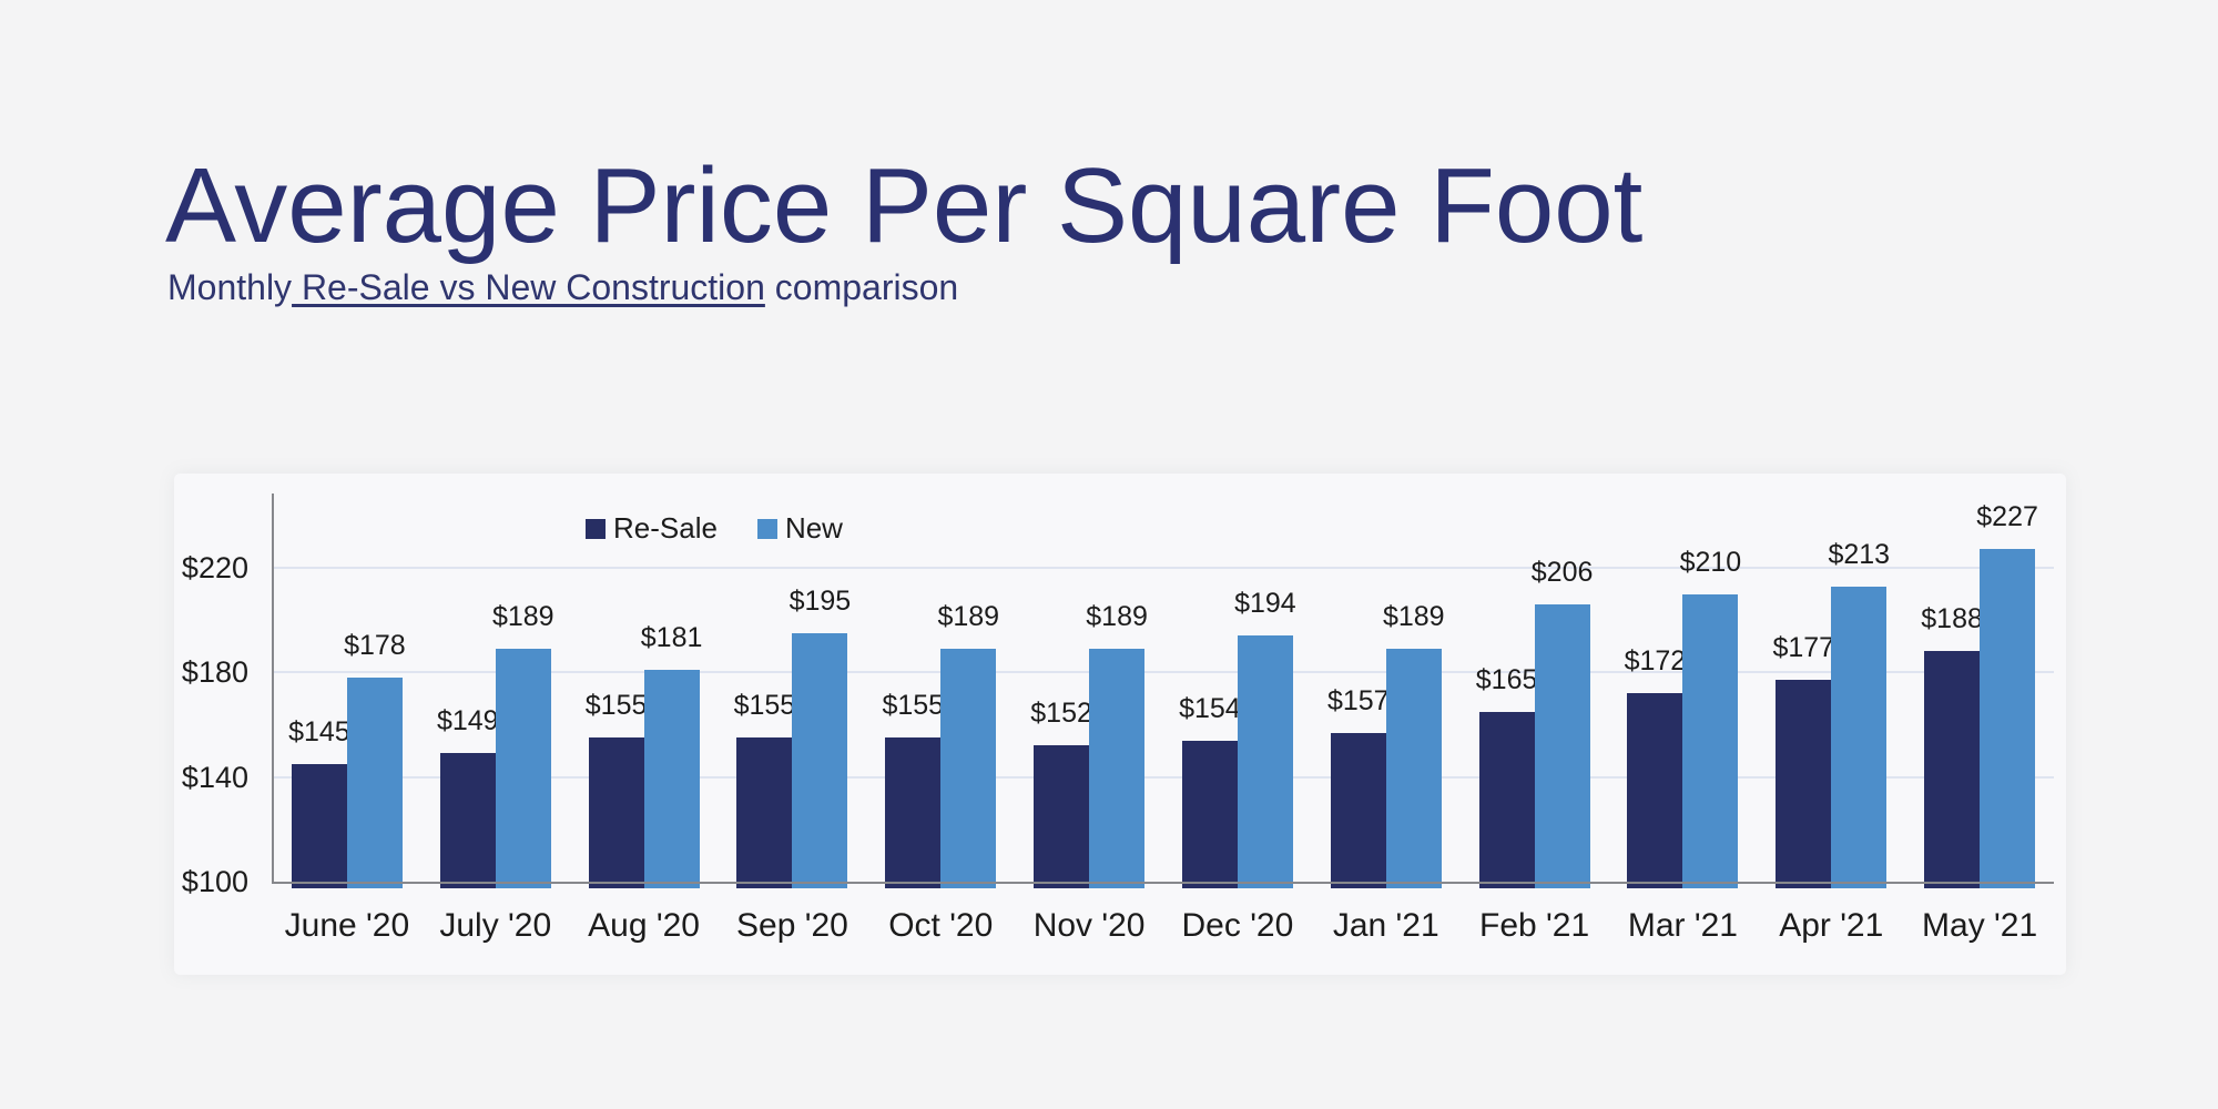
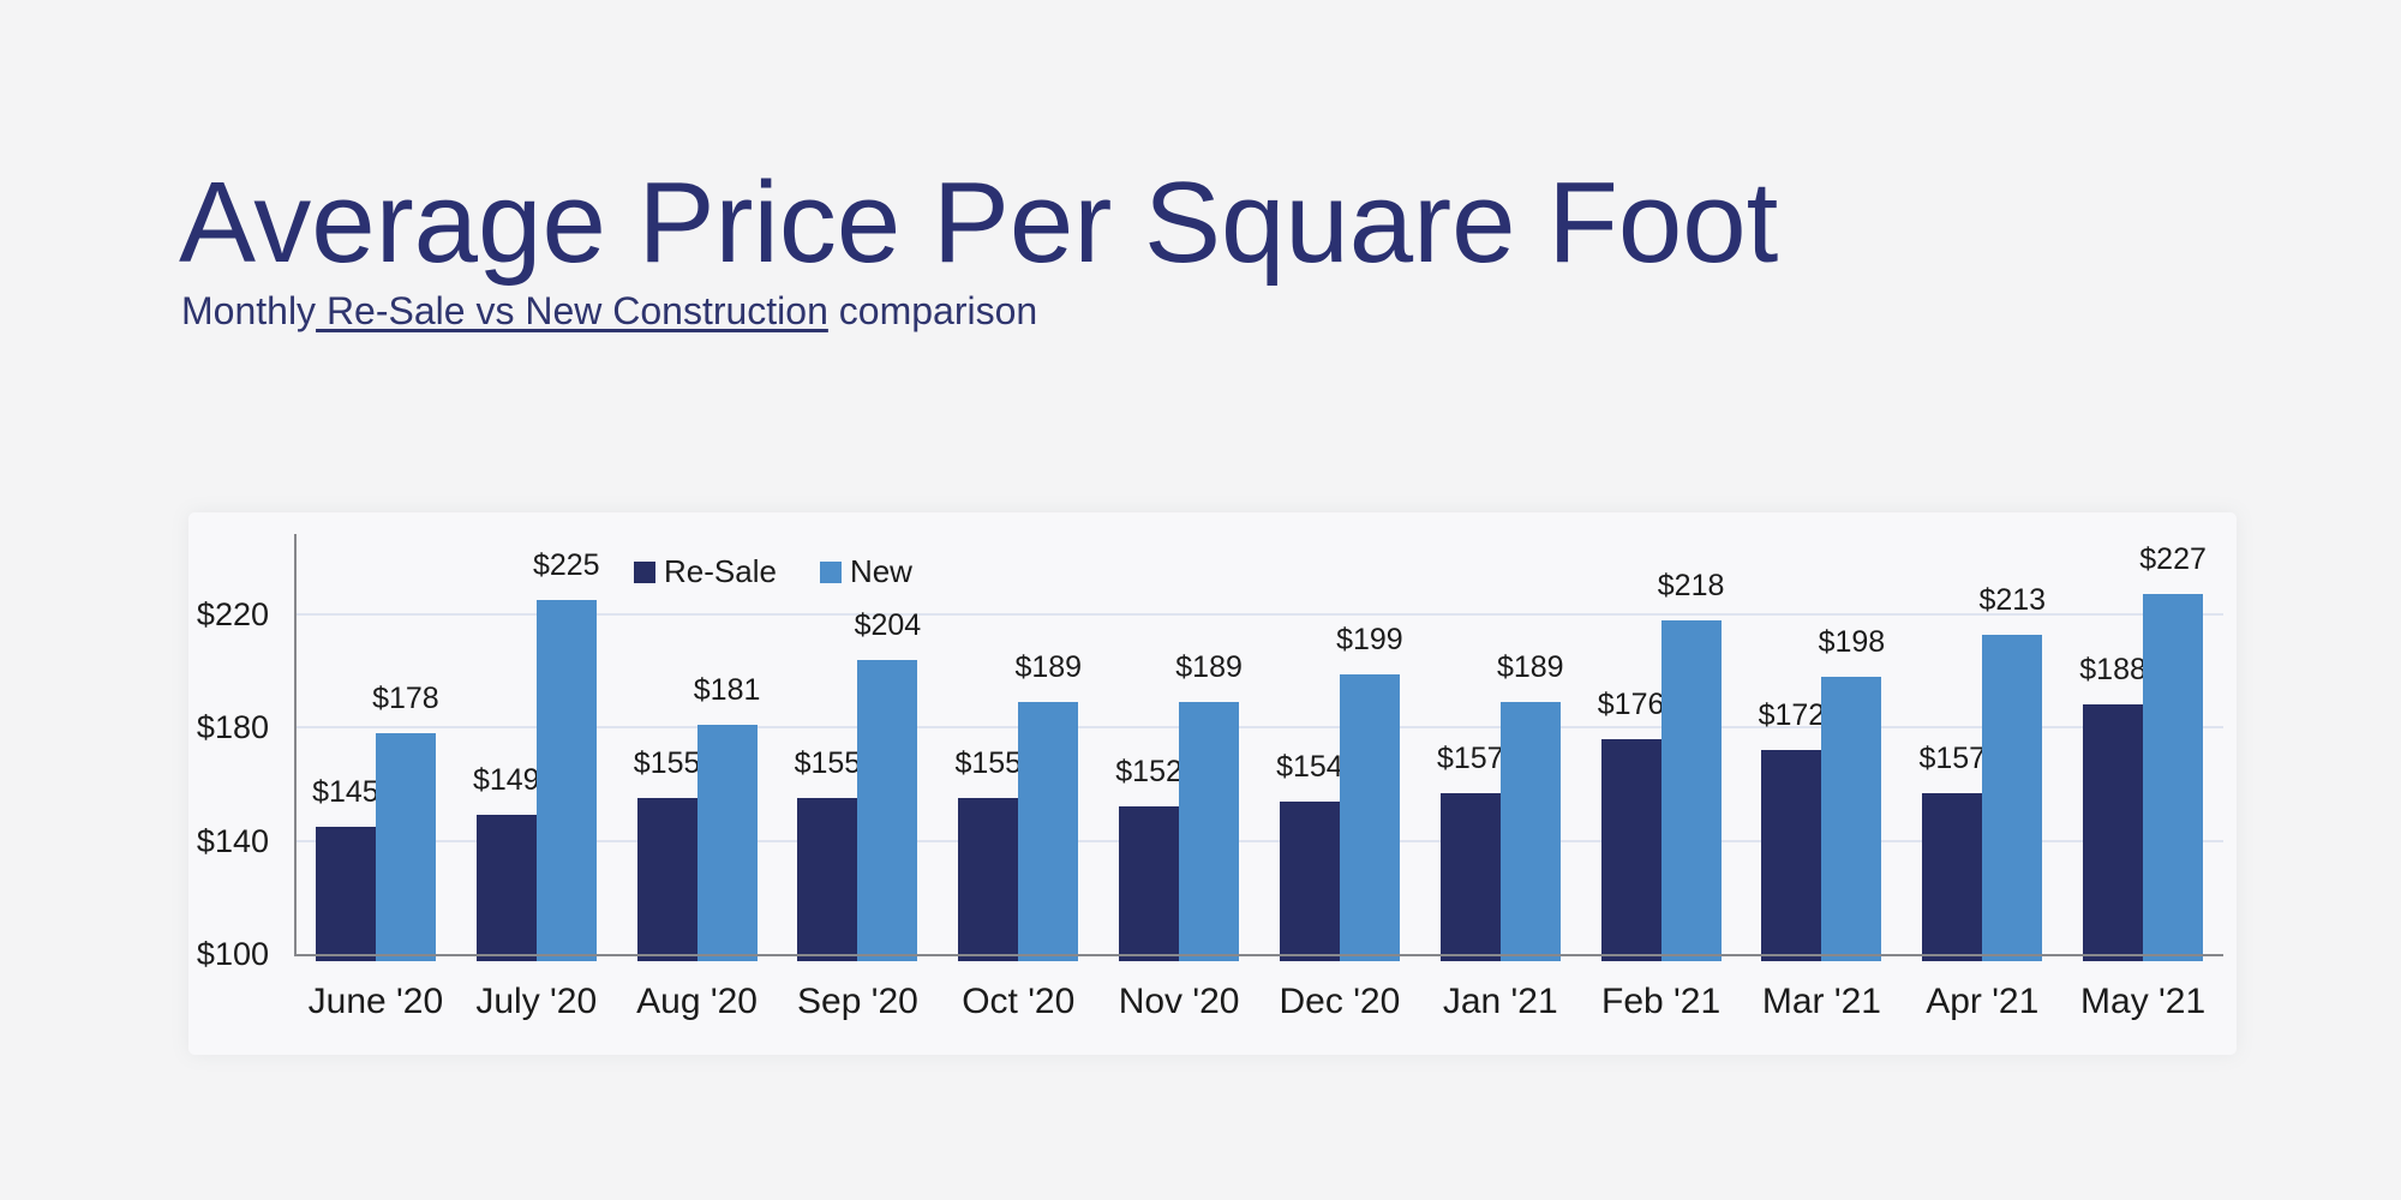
New/July '20: $189 -> $225
New/Sep '20: $195 -> $204
New/Dec '20: $194 -> $199
Re-Sale/Feb '21: $165 -> $176
New/Feb '21: $206 -> $218
New/Mar '21: $210 -> $198
Re-Sale/Apr '21: $177 -> $157
